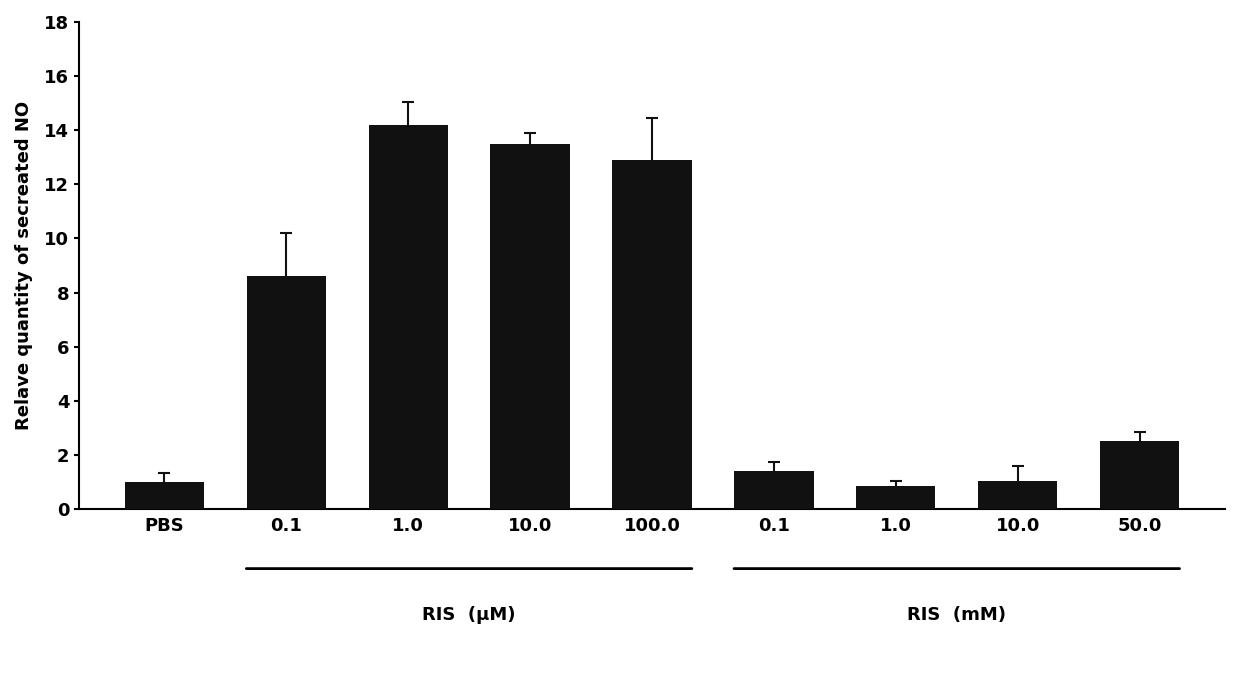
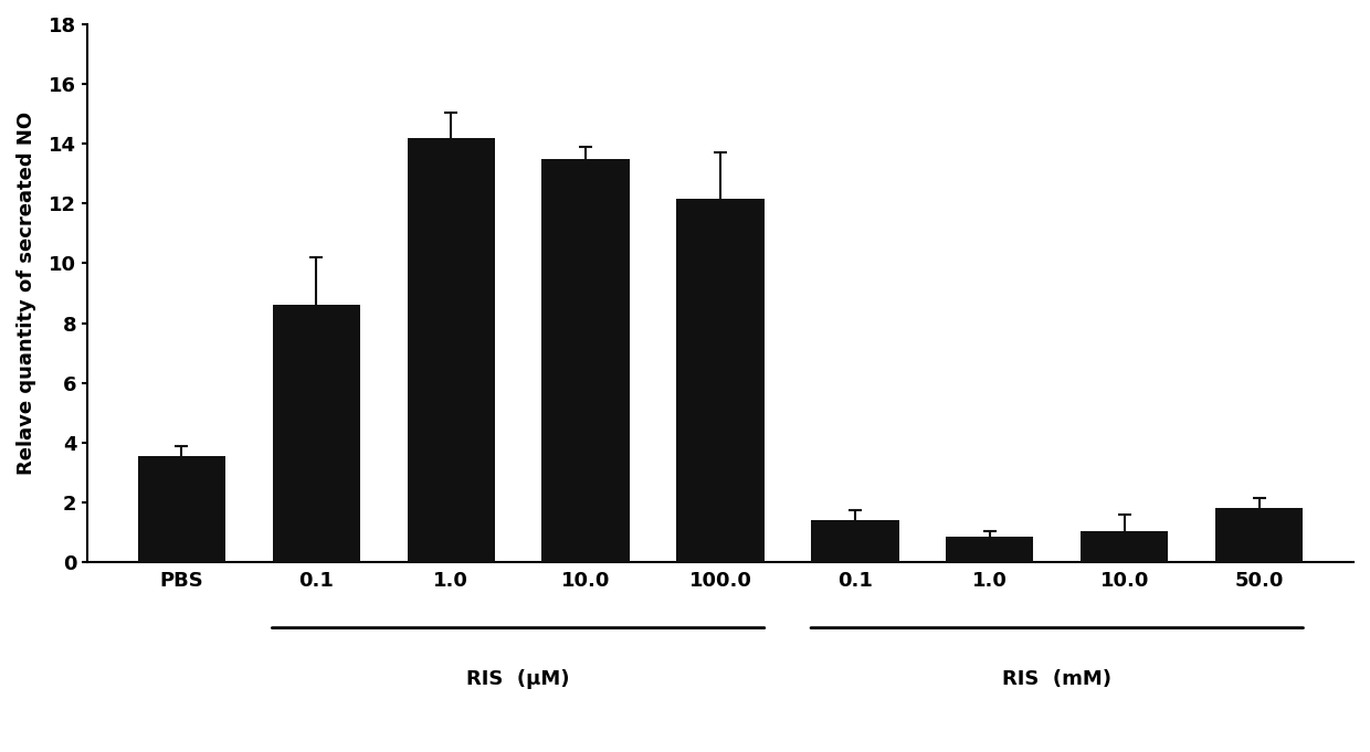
PBS: 1.00 -> 3.55
100.0: 12.90 -> 12.15
50.0: 2.50 -> 1.80
